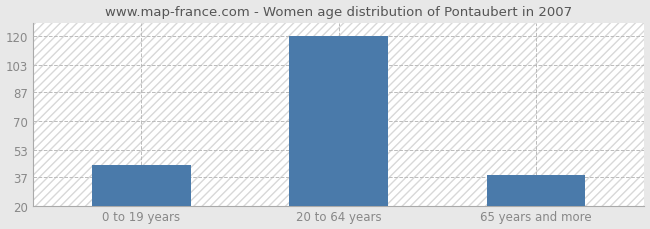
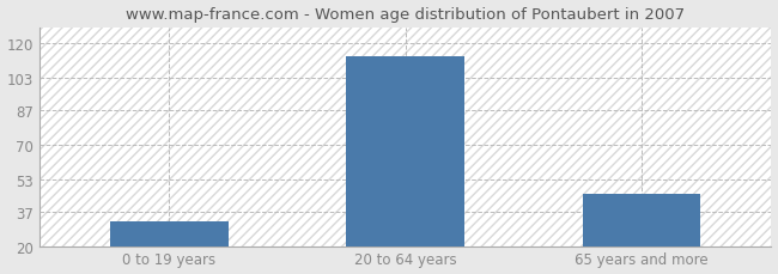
0 to 19 years: 44 -> 32
20 to 64 years: 120 -> 114
65 years and more: 38 -> 46
